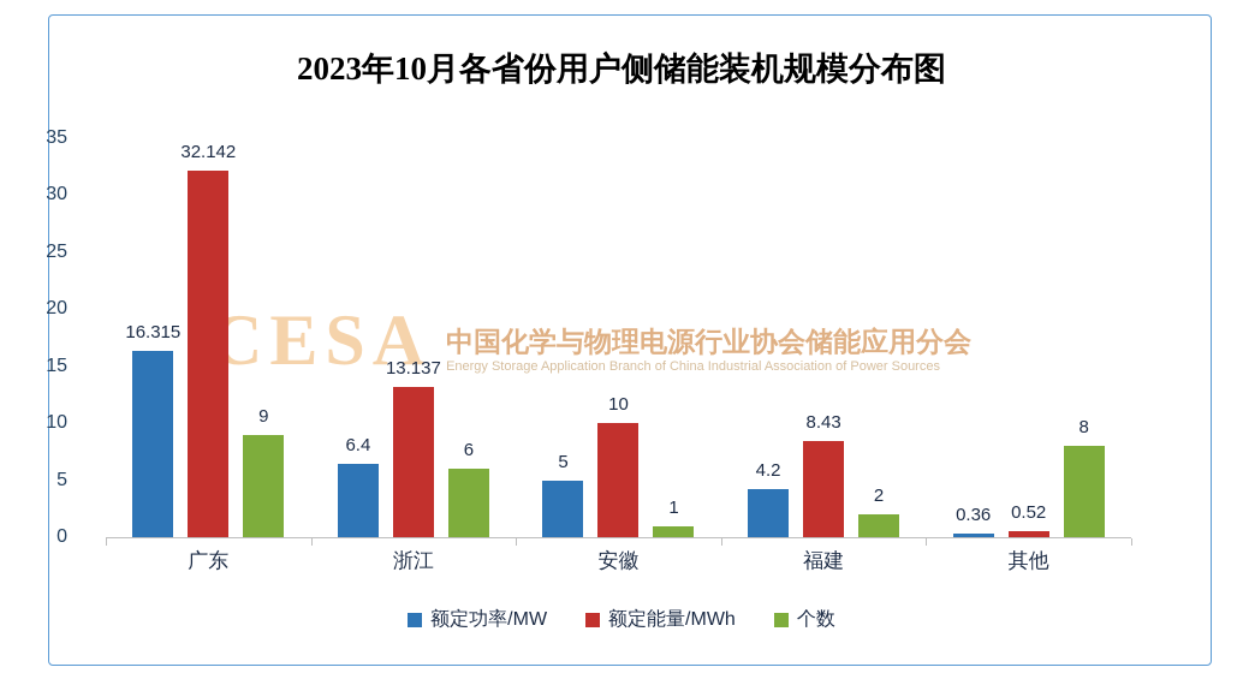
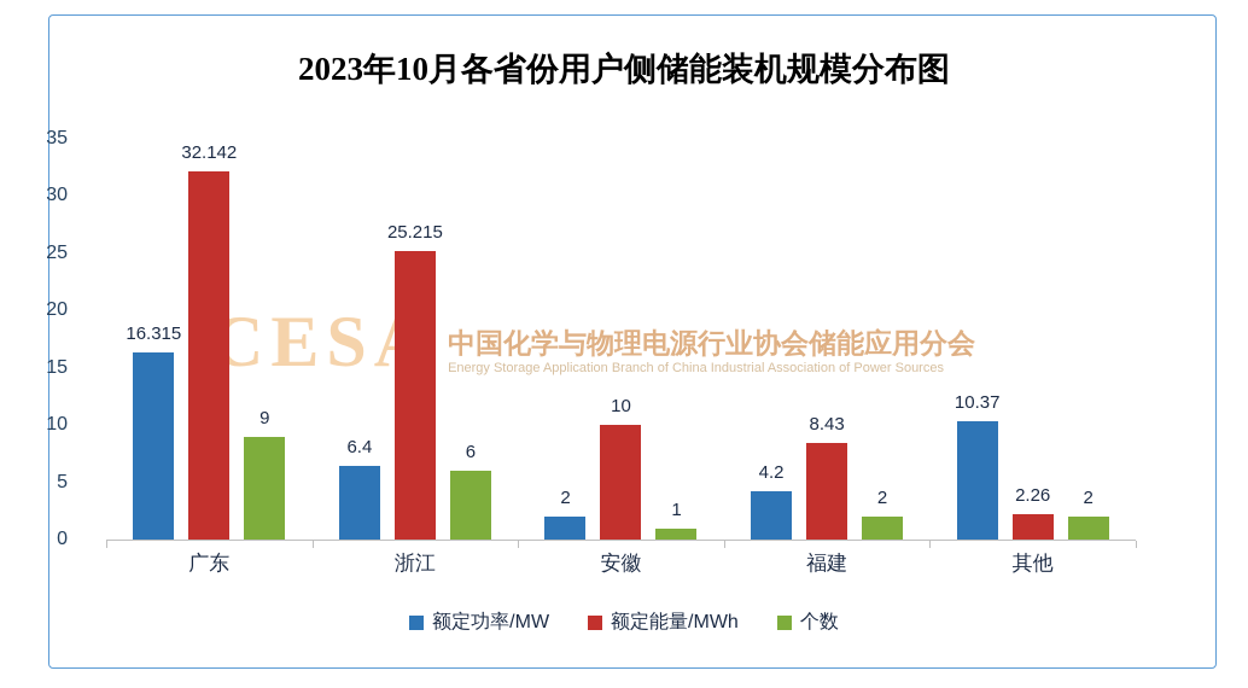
额定能量/MWh/浙江: 13.137 -> 25.215
额定功率/MW/安徽: 5 -> 2
额定功率/MW/其他: 0.36 -> 10.37
额定能量/MWh/其他: 0.52 -> 2.26
个数/其他: 8 -> 2
